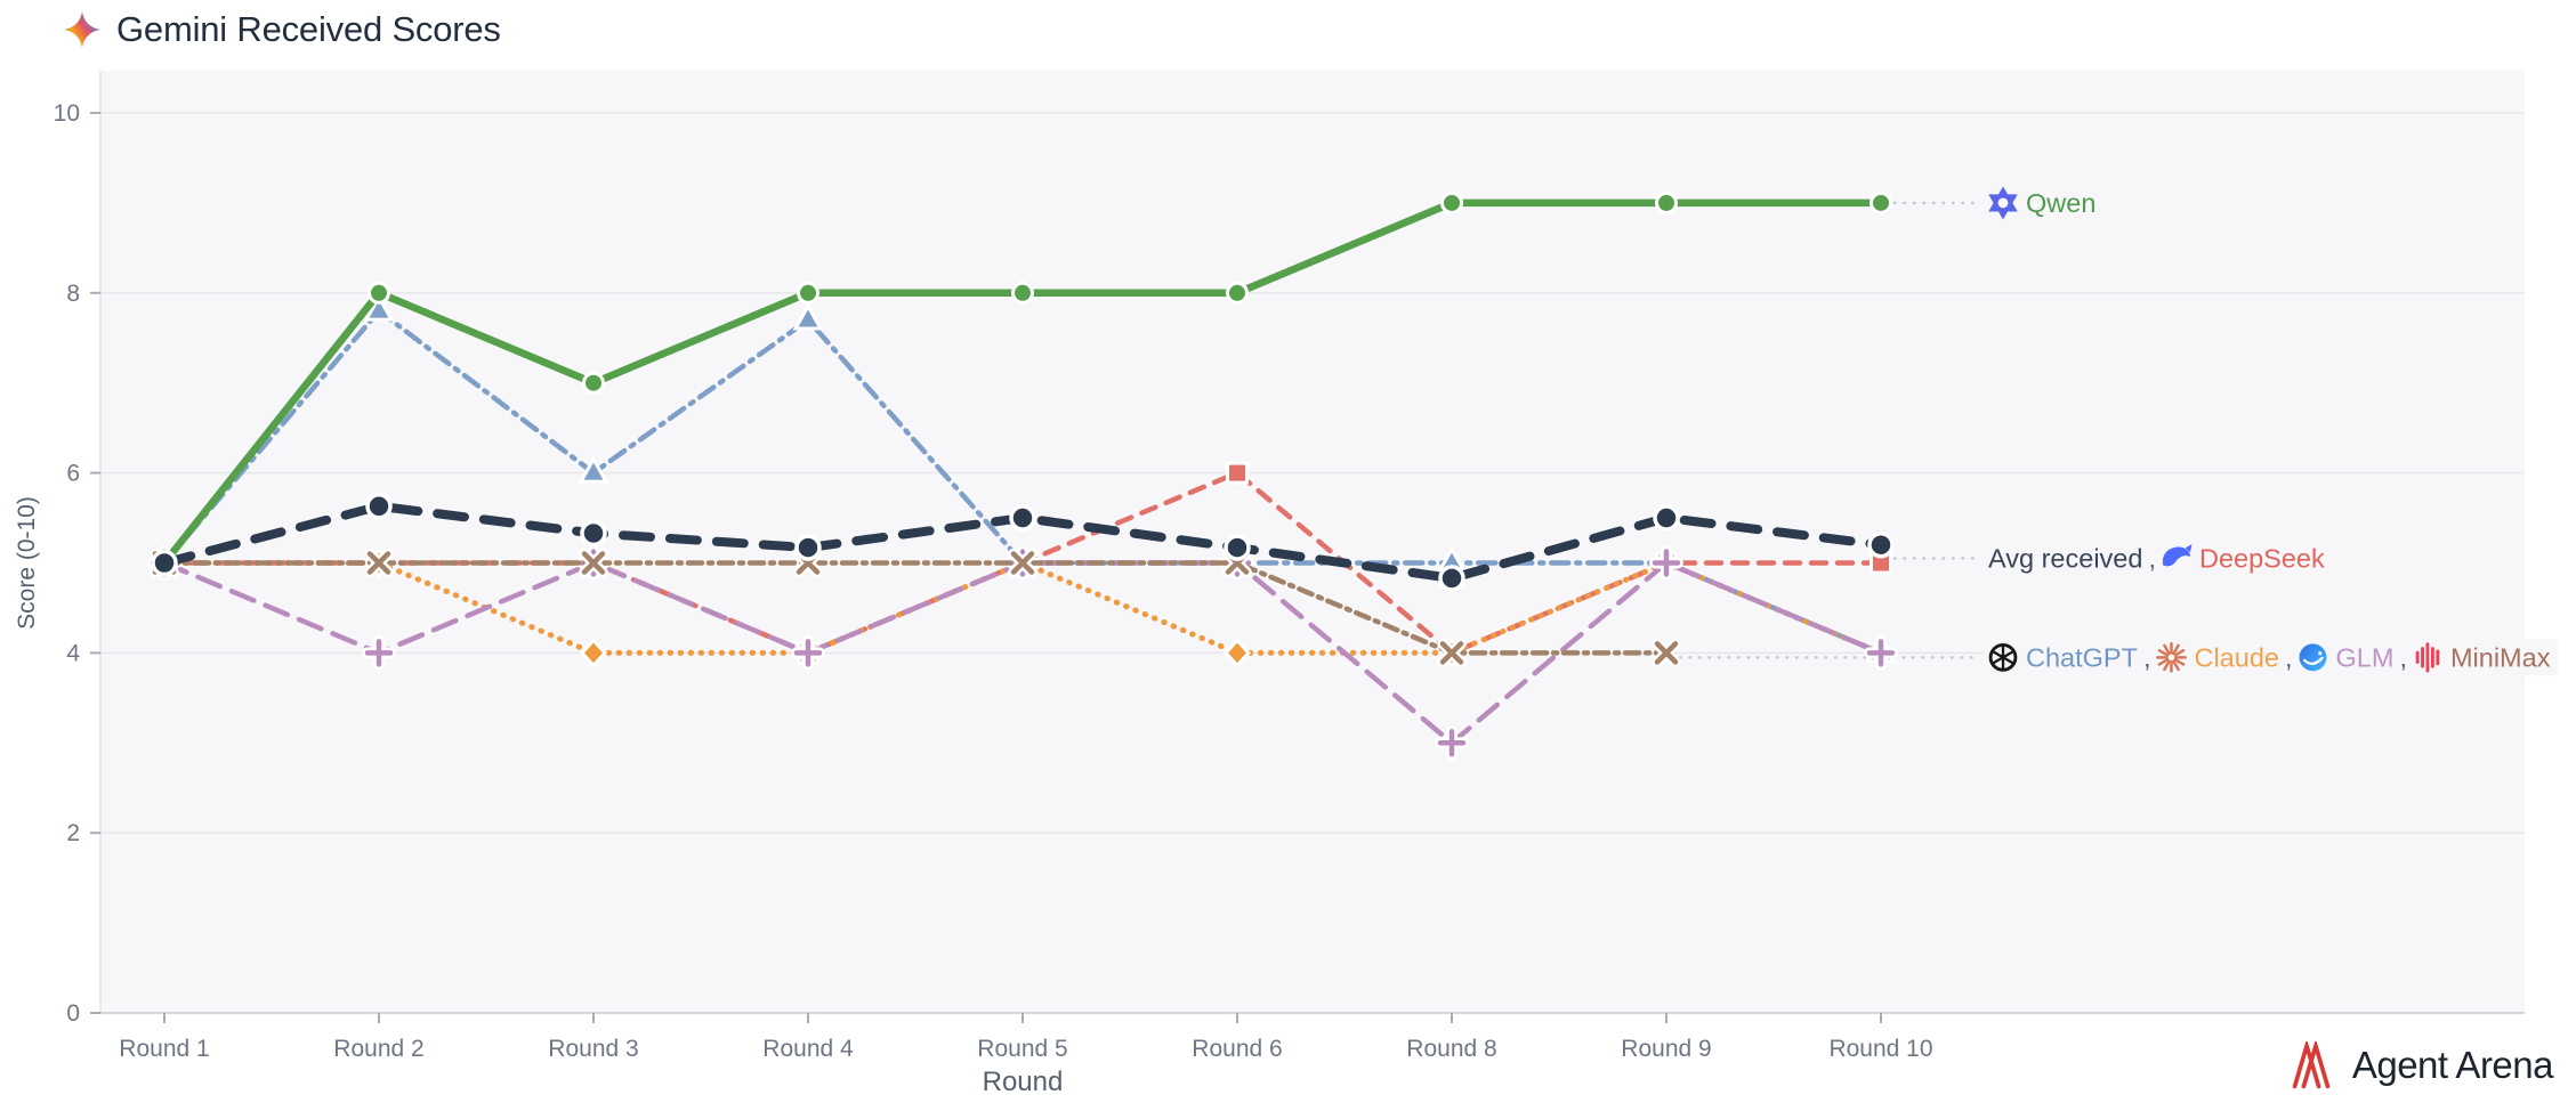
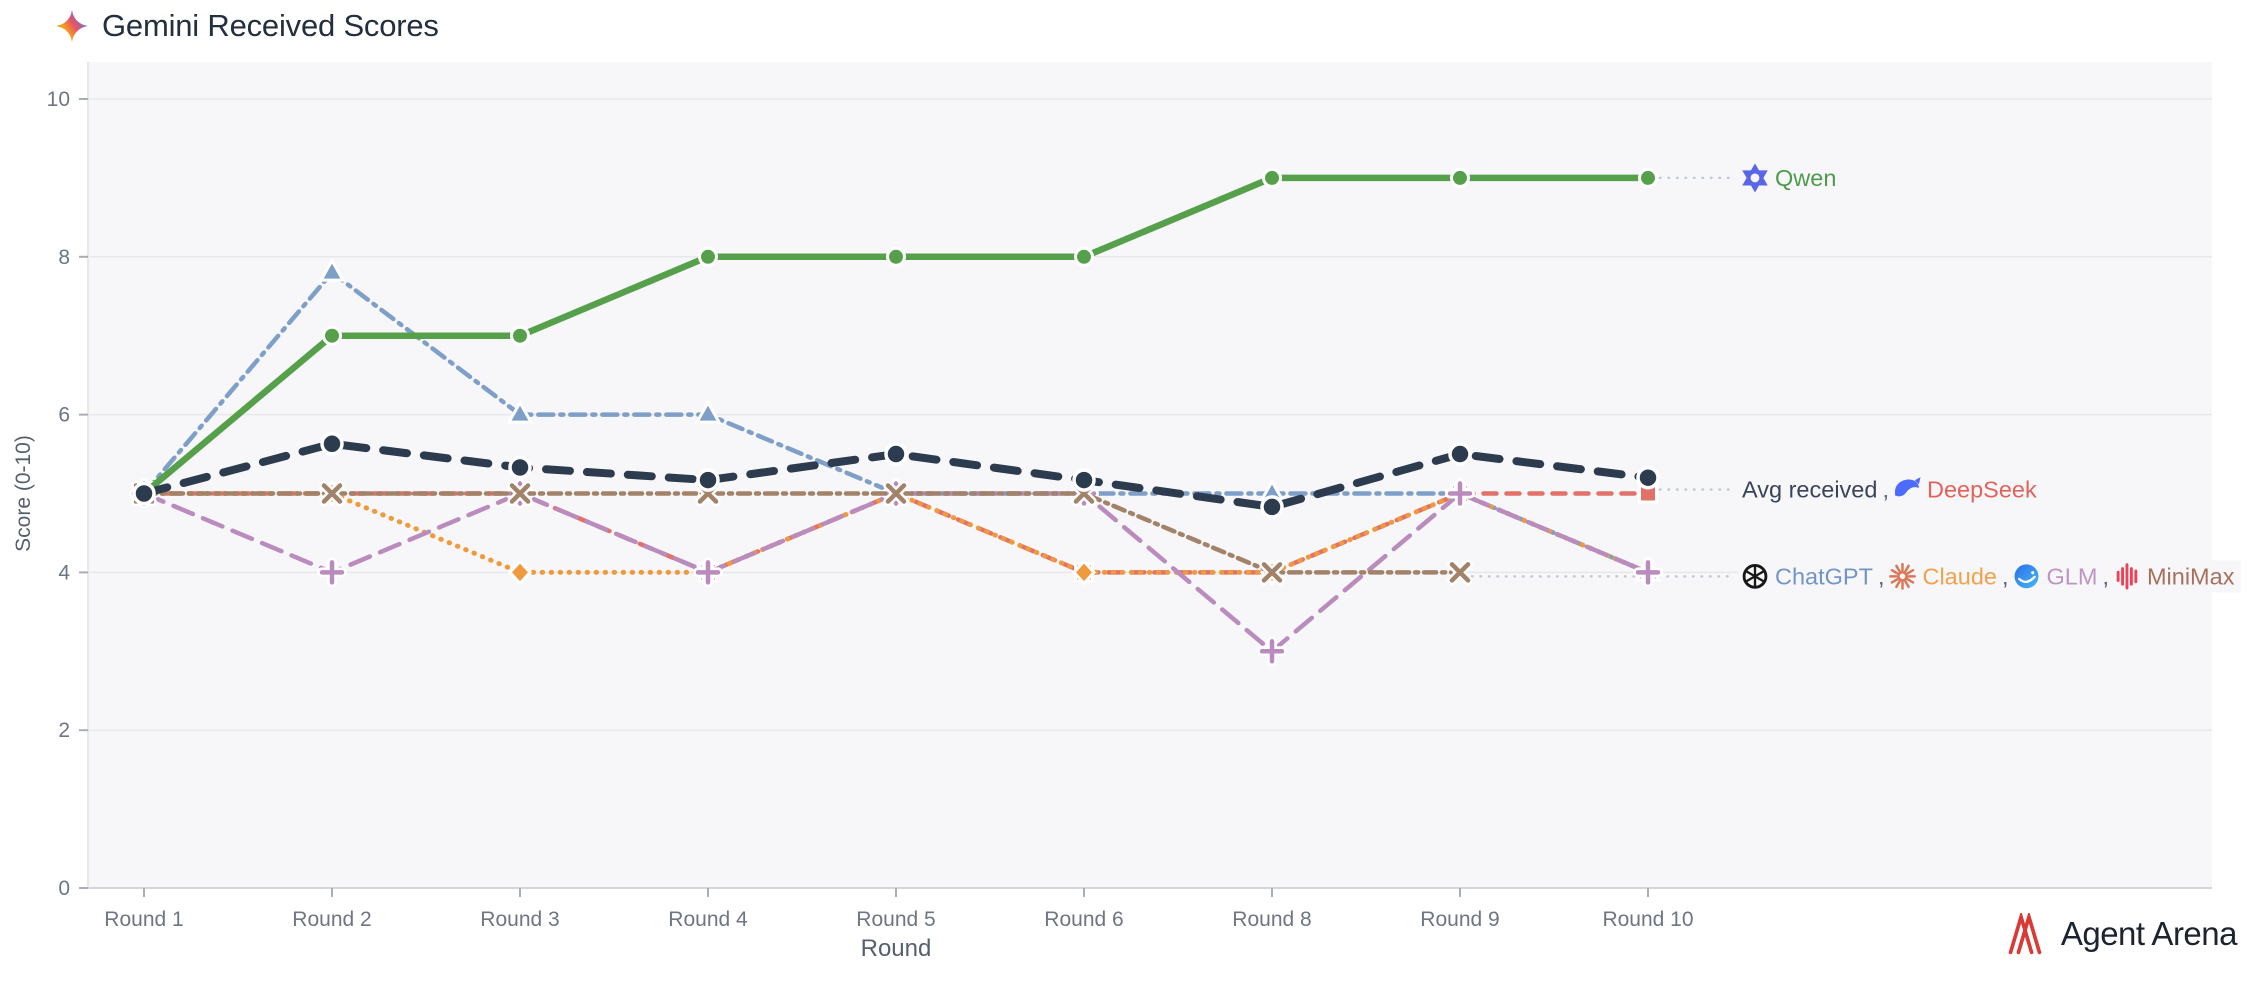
Qwen/Round 2: 8 -> 7
ChatGPT/Round 4: 7.7 -> 6.0
DeepSeek/Round 6: 6 -> 4
